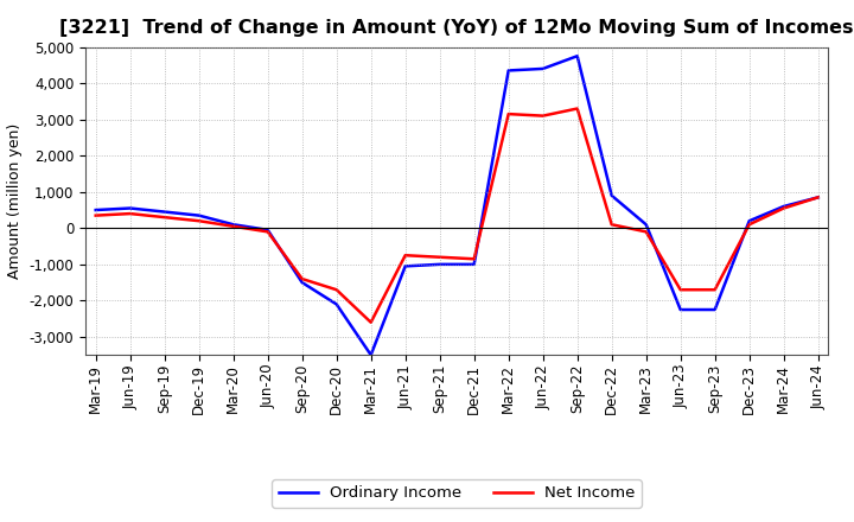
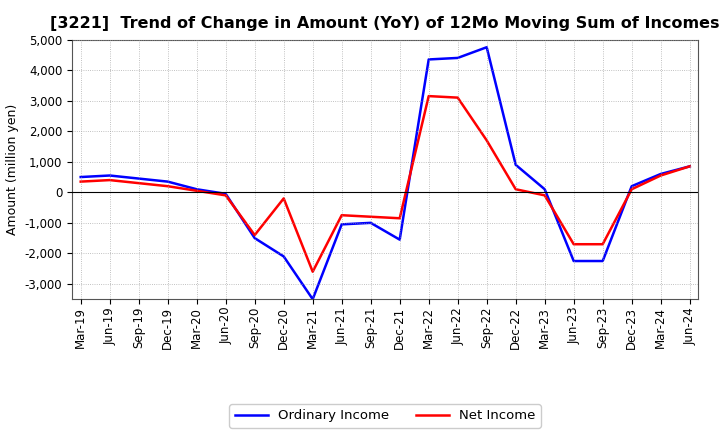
Net Income/Dec-20: -1,700 -> -200
Ordinary Income/Dec-21: -1,000 -> -1,550
Net Income/Sep-22: 3,300 -> 1,700
